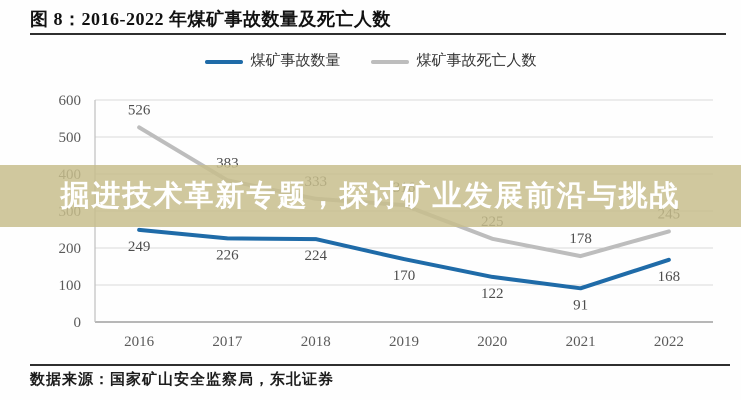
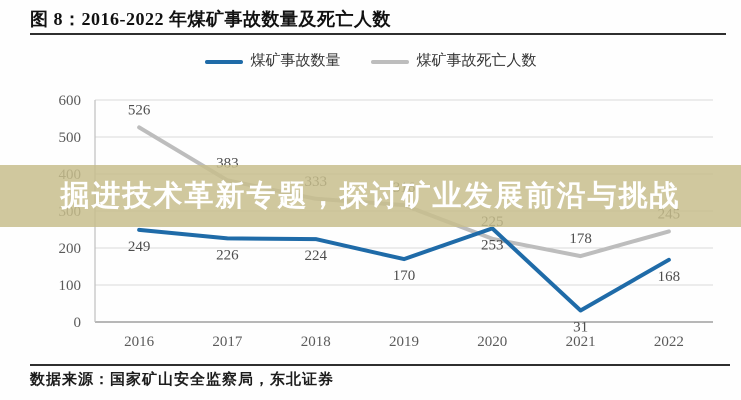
煤矿事故数量/2020: 122 -> 253
煤矿事故数量/2021: 91 -> 31
